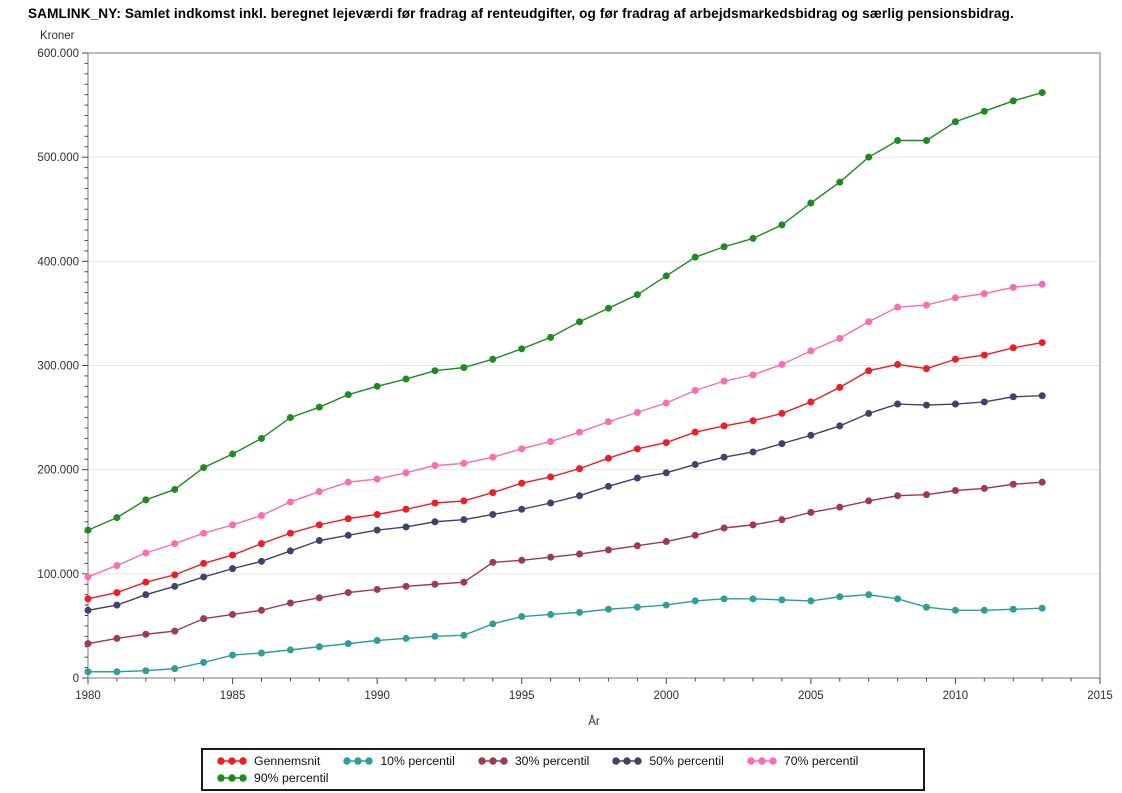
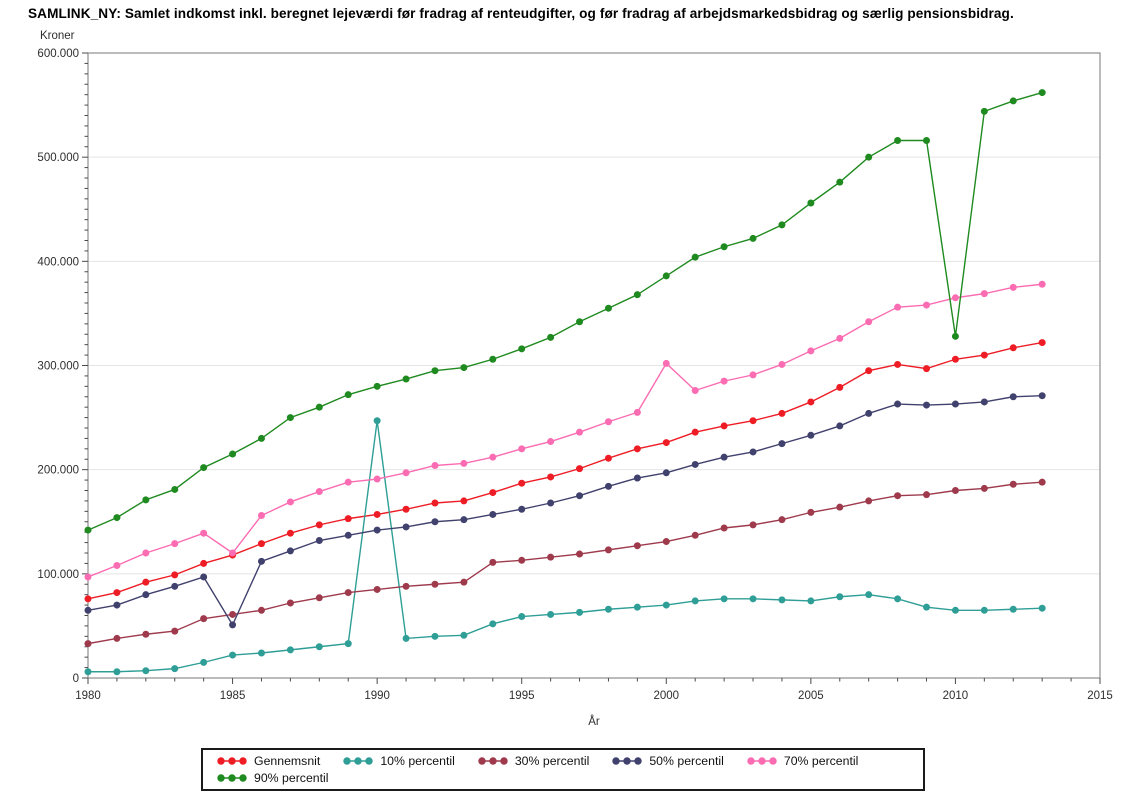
50% percentil/1985: 105000 -> 51000
70% percentil/1985: 147000 -> 120000
10% percentil/1990: 36000 -> 247000
70% percentil/2000: 264000 -> 302000
90% percentil/2010: 534000 -> 328000
